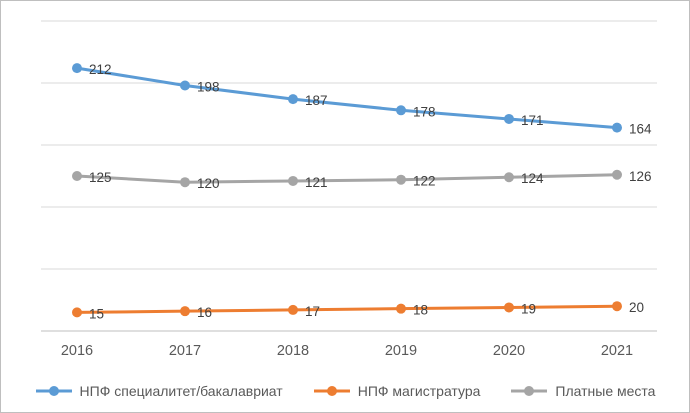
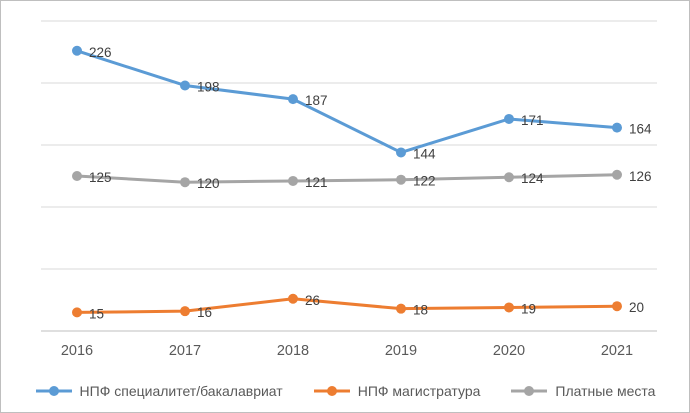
НПФ специалитет/бакалавриат/2016: 212 -> 226
НПФ магистратура/2018: 17 -> 26
НПФ специалитет/бакалавриат/2019: 178 -> 144
